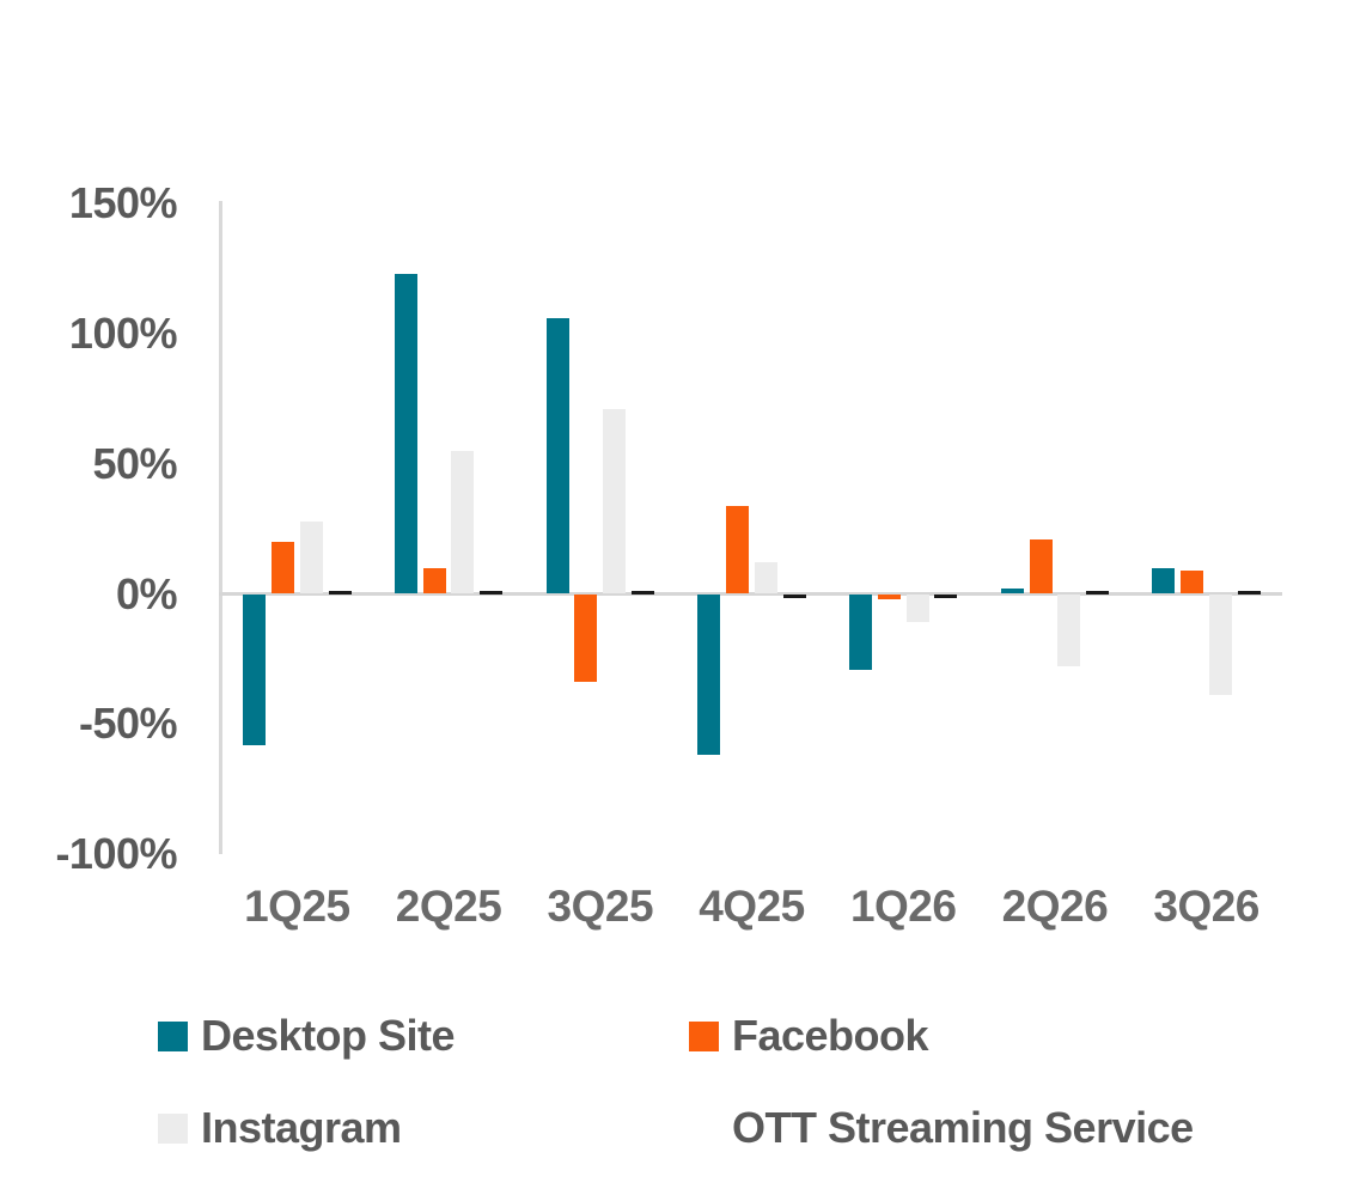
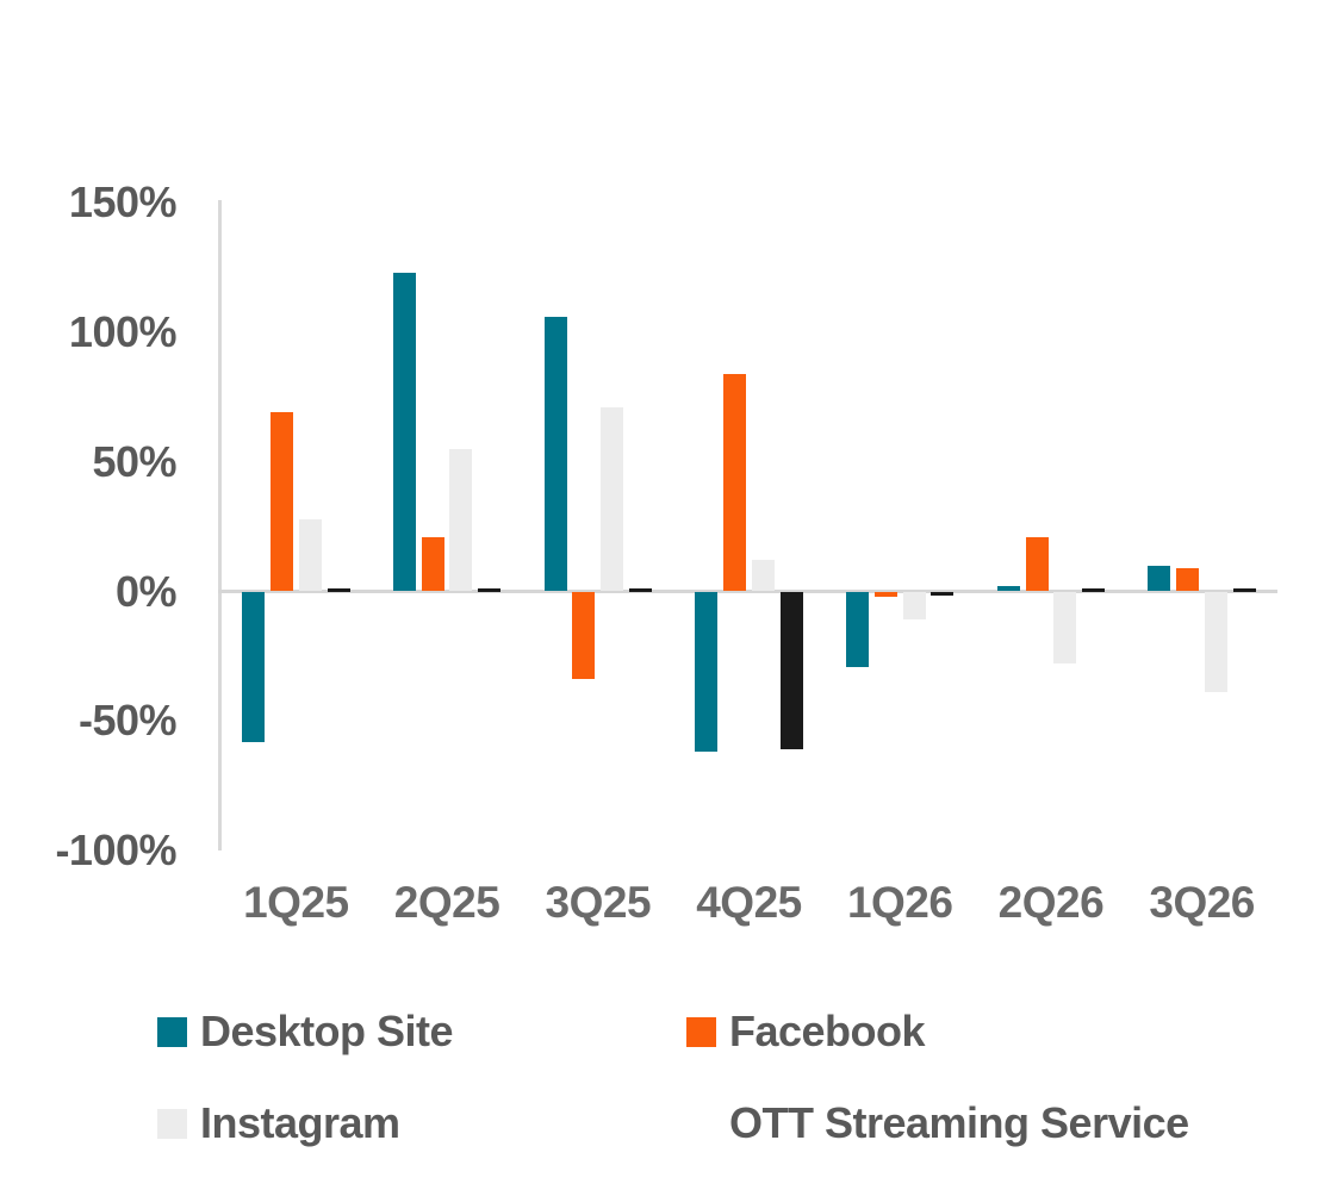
Facebook/1Q25: 20% -> 69%
Facebook/2Q25: 10% -> 21%
Facebook/4Q25: 34% -> 84%
OTT Streaming Service/4Q25: -1% -> -61%
